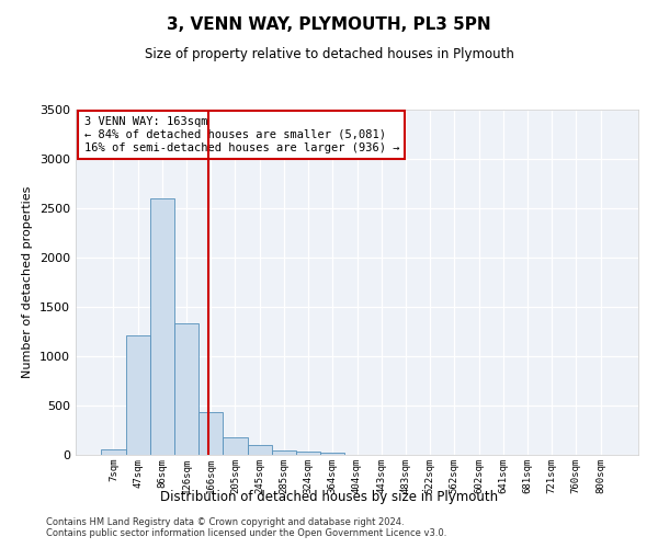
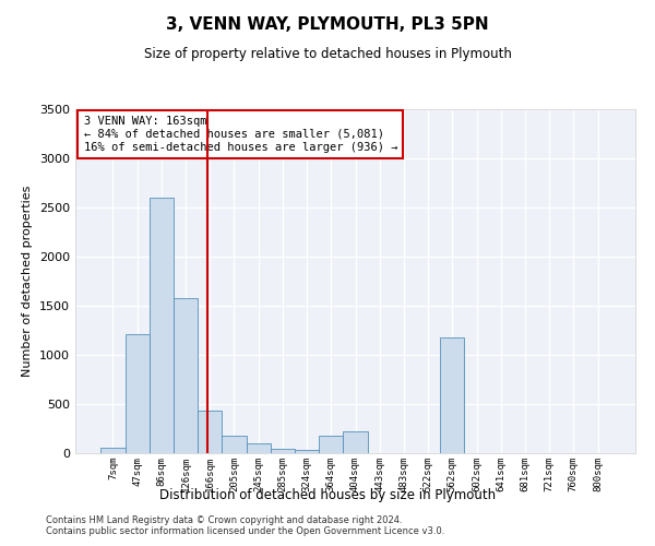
126sqm: 1330 -> 1580
364sqm: 20 -> 180
404sqm: 0 -> 220
562sqm: 0 -> 1180
